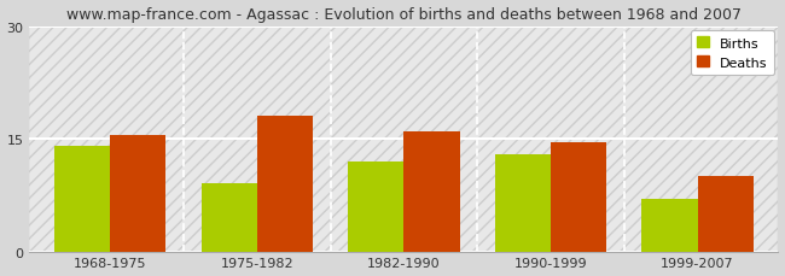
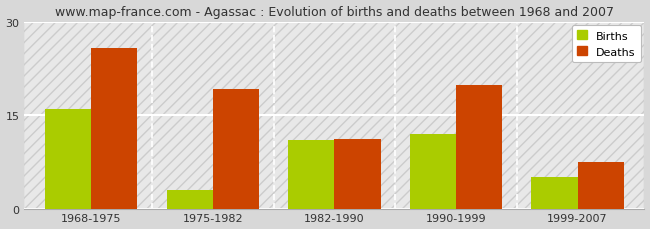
Births/1968-1975: 14 -> 16
Deaths/1968-1975: 15.5 -> 25.8
Births/1975-1982: 9 -> 3
Deaths/1975-1982: 18.0 -> 19.2
Births/1982-1990: 12 -> 11
Deaths/1982-1990: 16.0 -> 11.2
Births/1990-1999: 13 -> 12
Deaths/1990-1999: 14.5 -> 19.8
Births/1999-2007: 7 -> 5
Deaths/1999-2007: 10.0 -> 7.4
